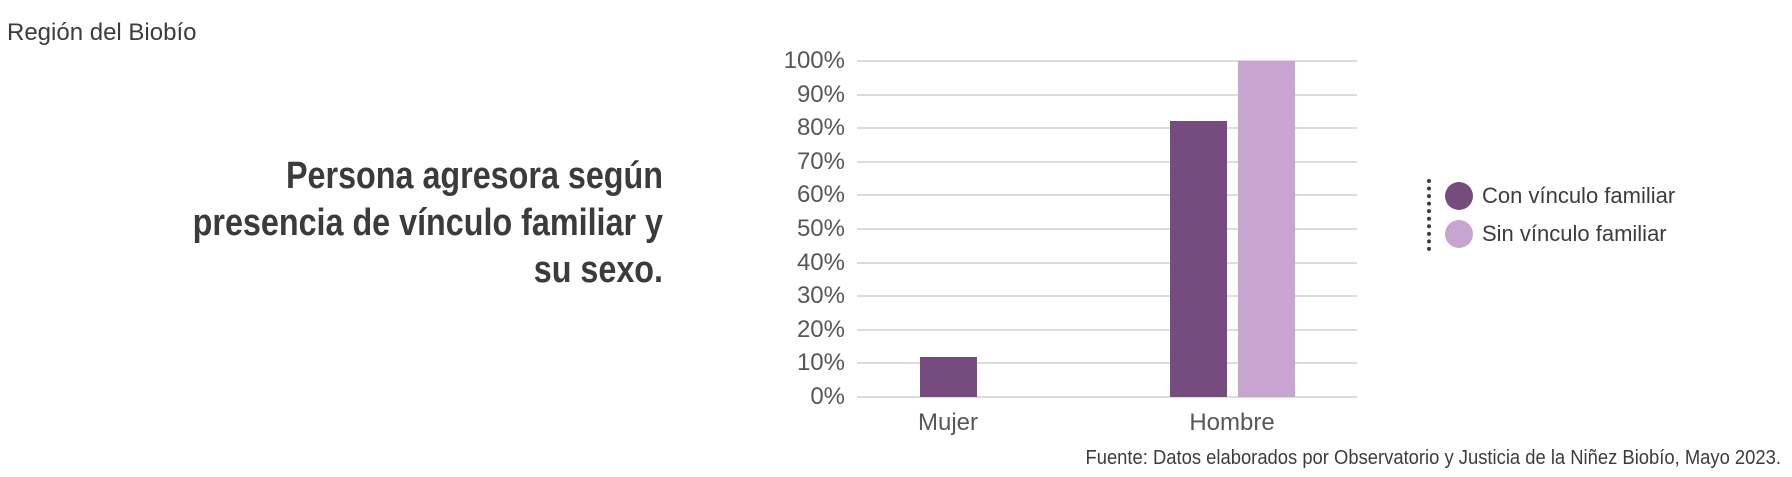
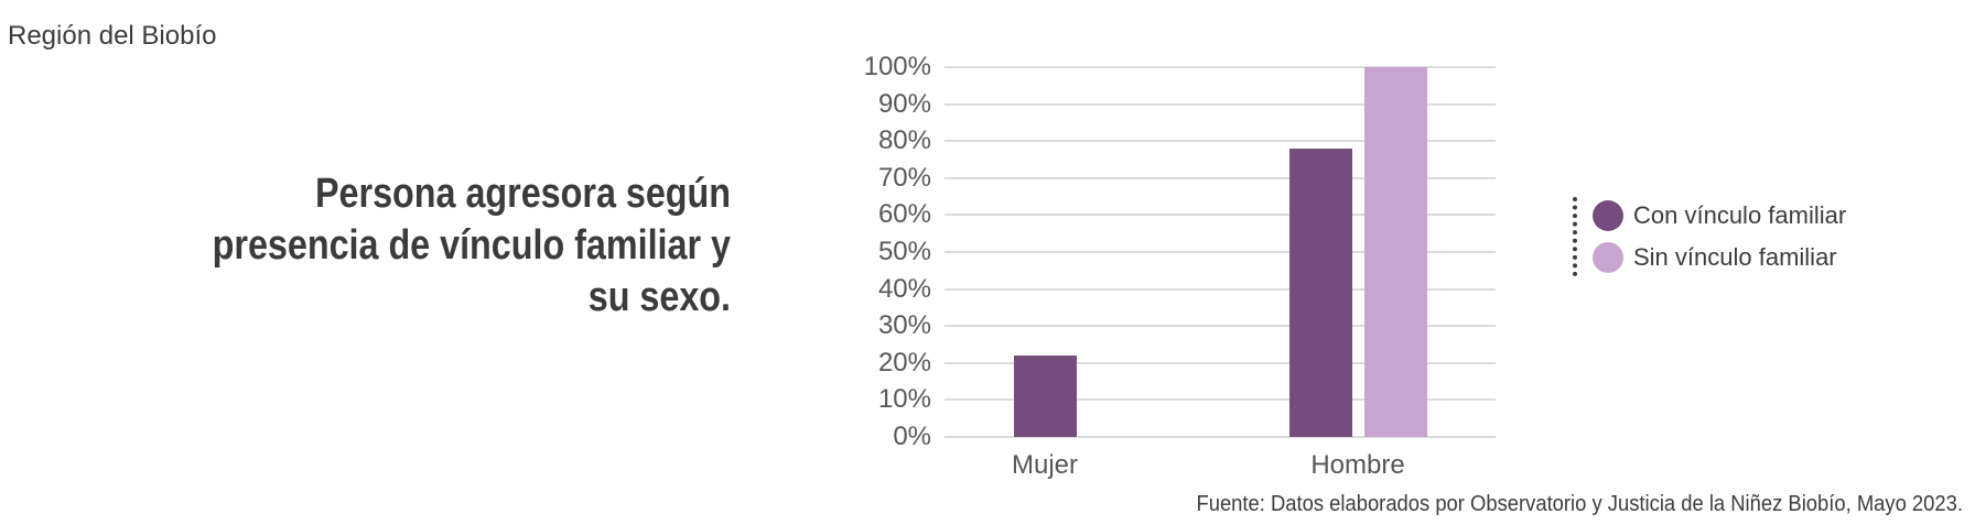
Con vínculo familiar/Mujer: 12% -> 22%
Con vínculo familiar/Hombre: 82% -> 78%
